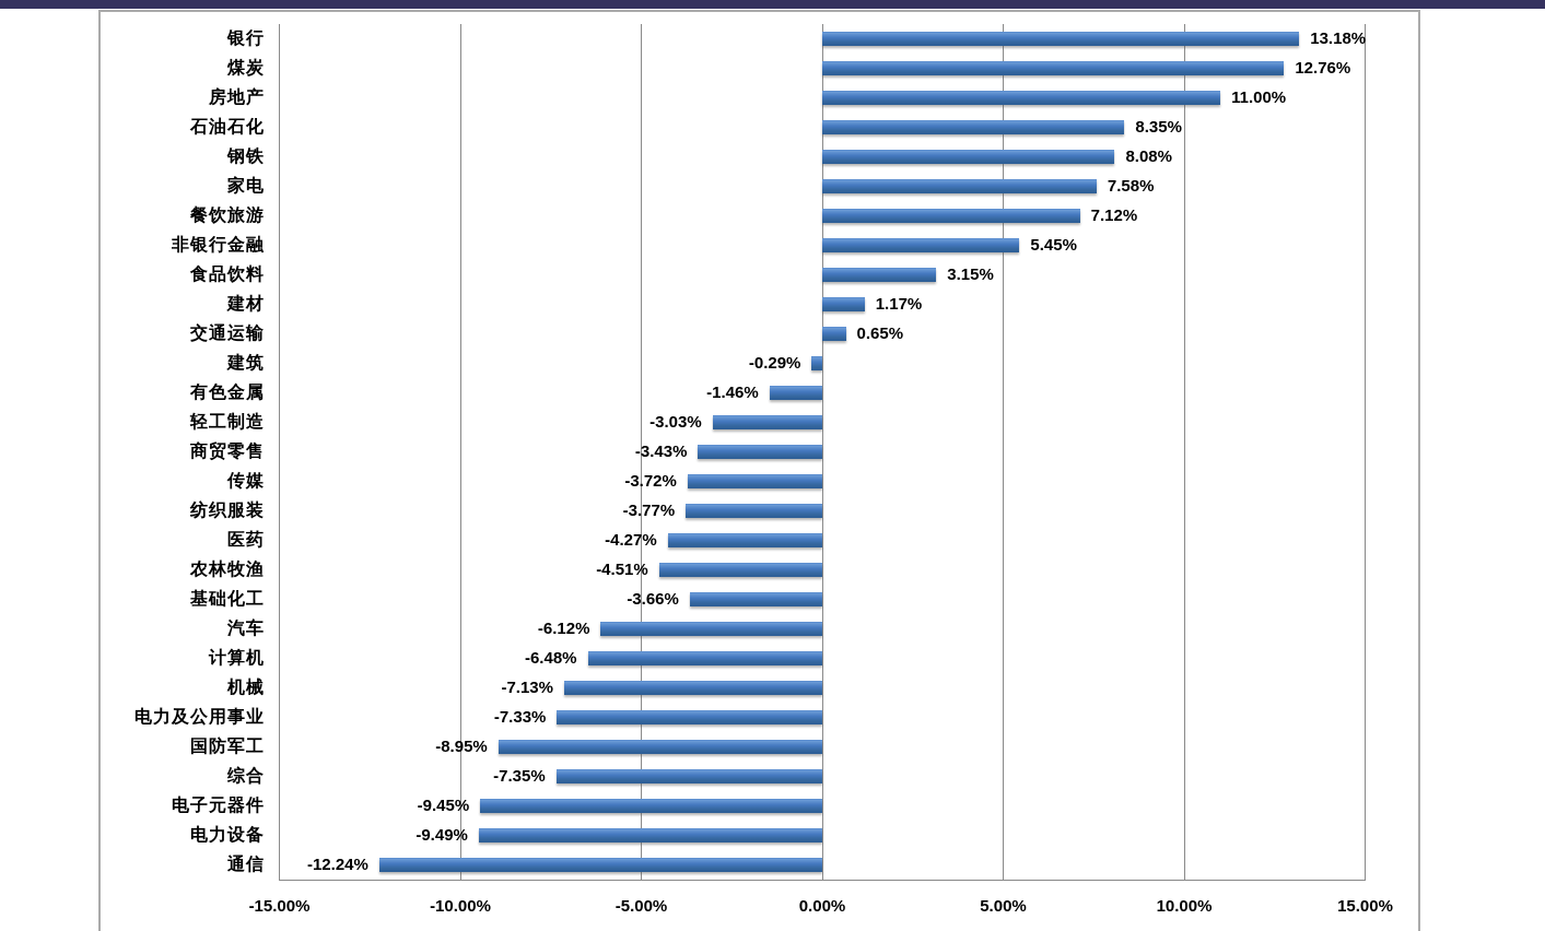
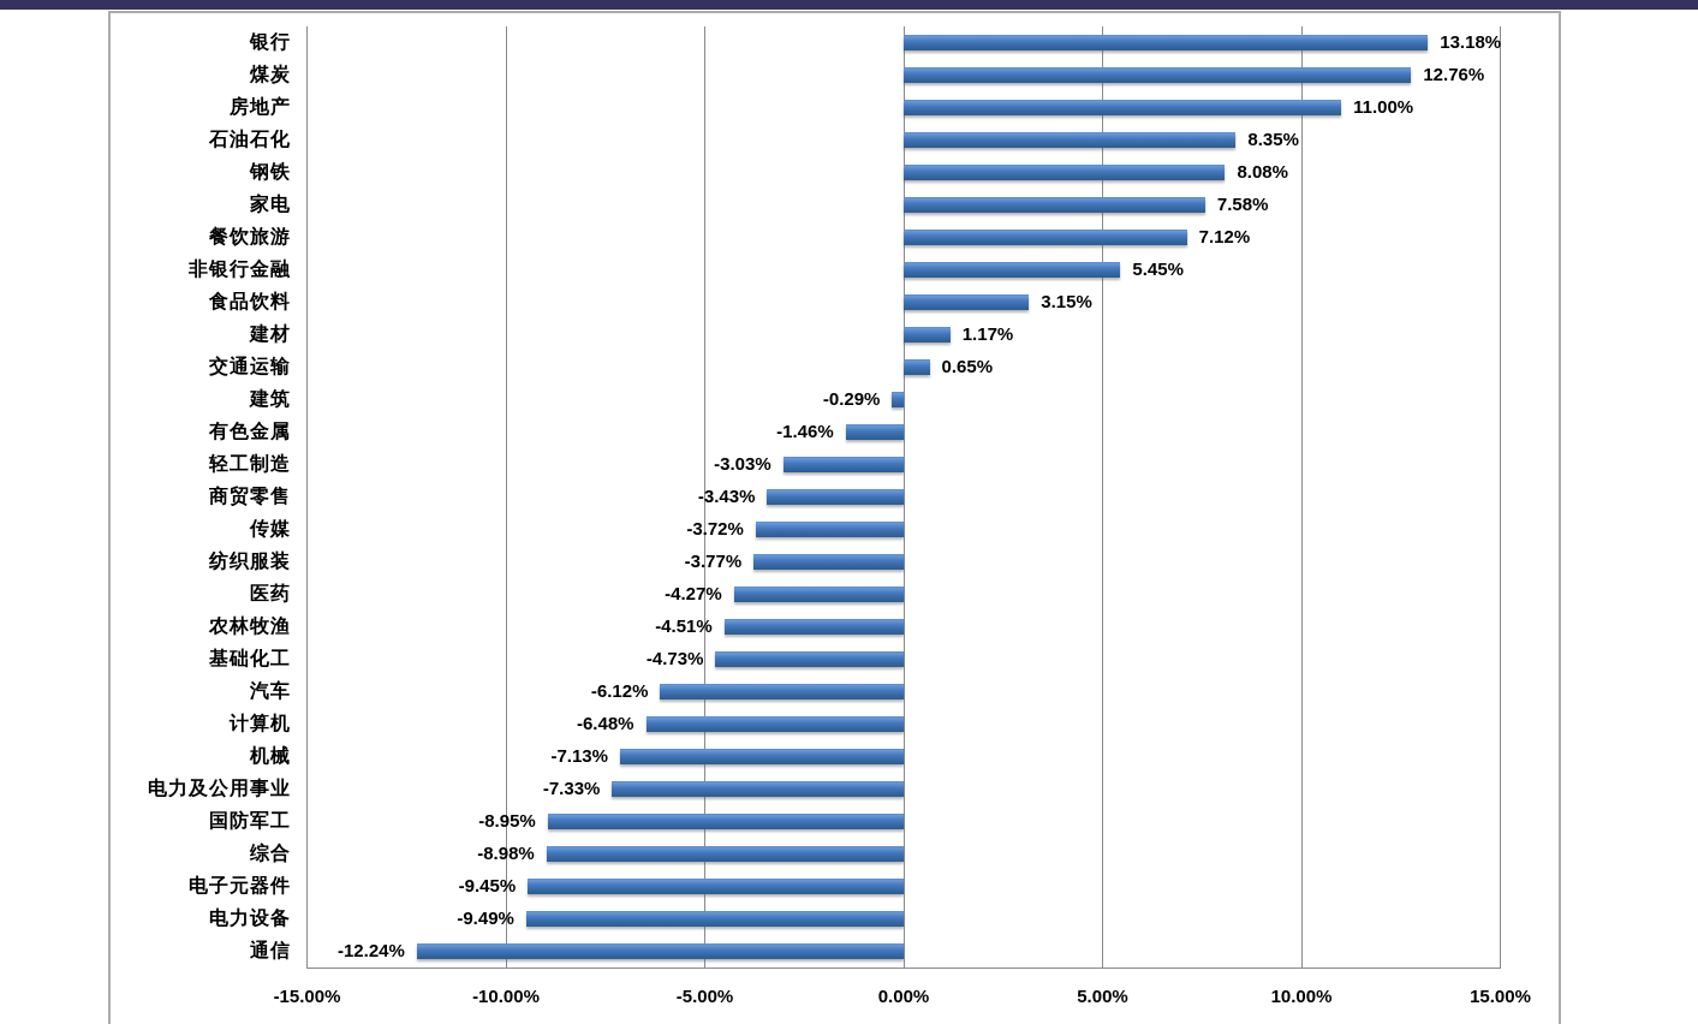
基础化工: -3.66% -> -4.73%
综合: -7.35% -> -8.98%
